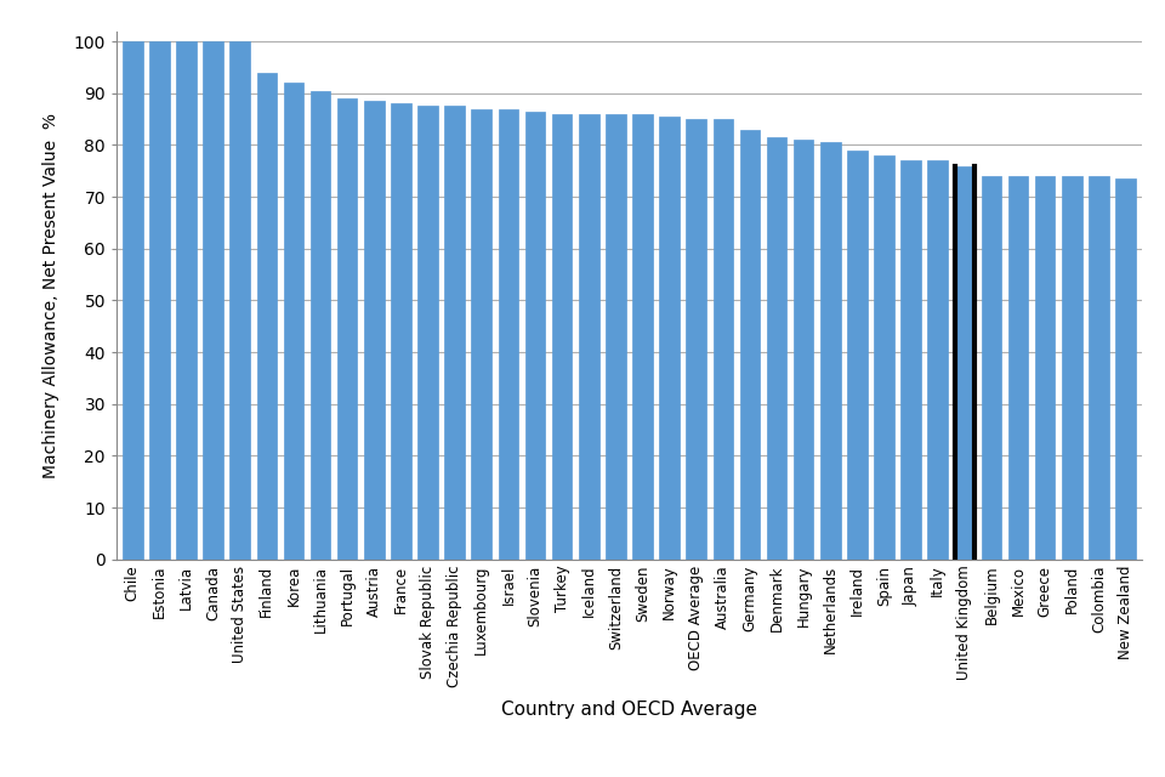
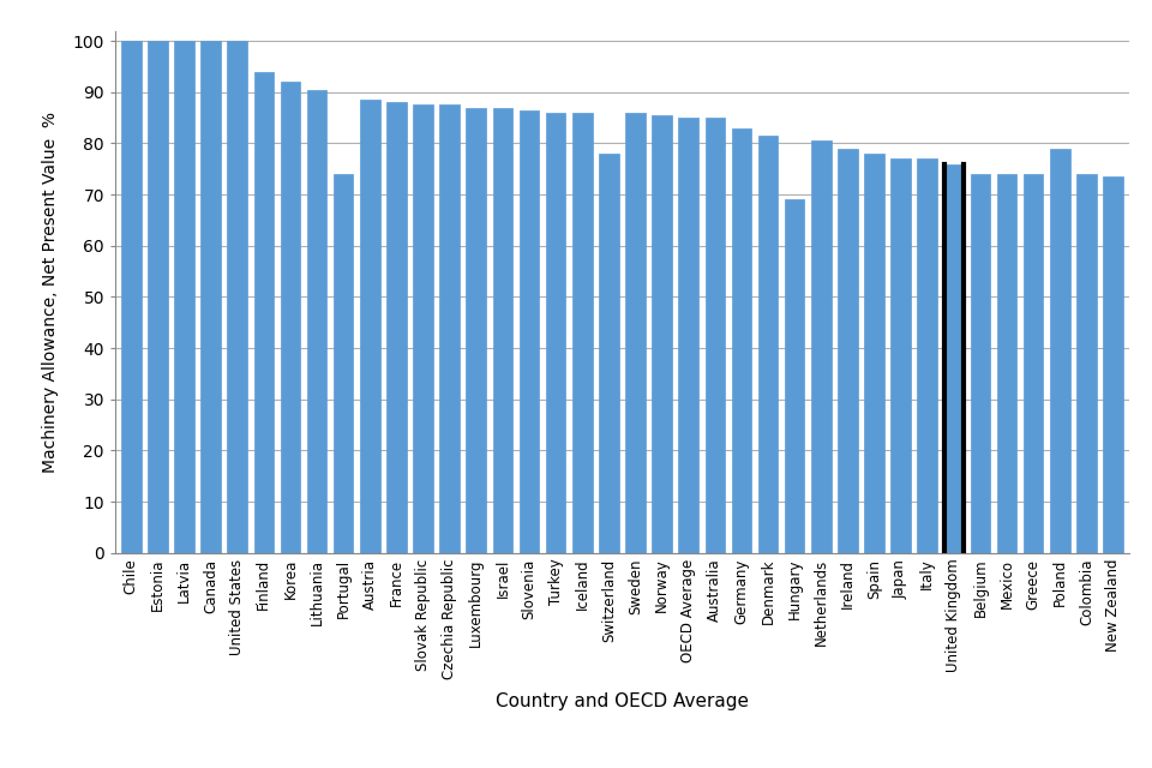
Portugal: 89.0 -> 74.0
Switzerland: 86.0 -> 78.0
Hungary: 81.0 -> 69.0
Poland: 74.0 -> 79.0
